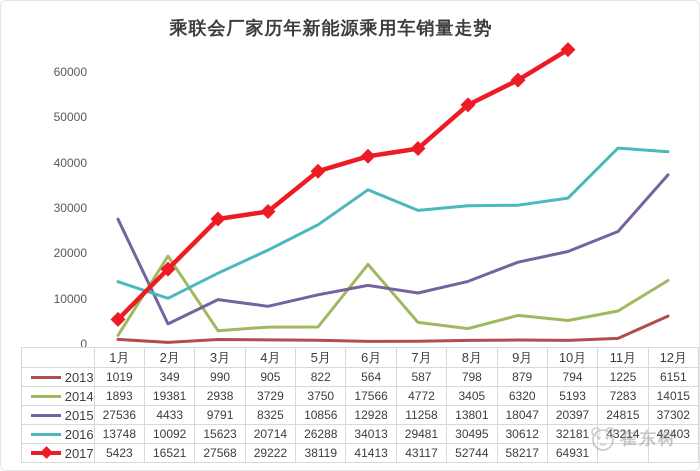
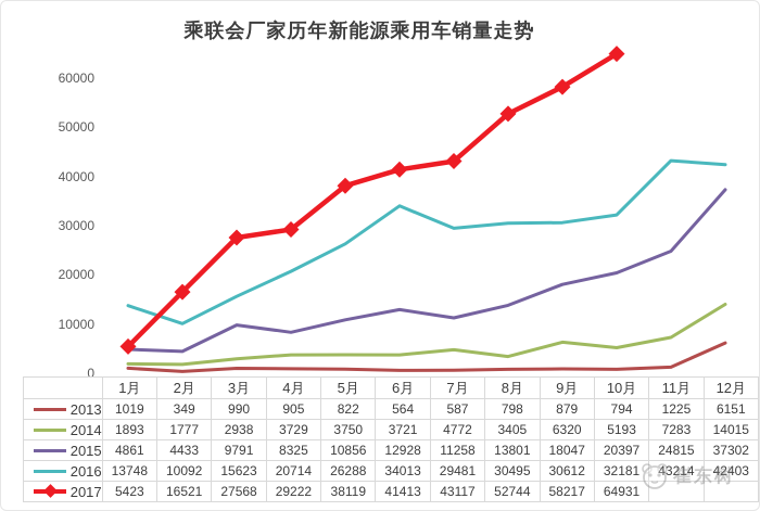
2015/1月: 27536 -> 4861
2014/2月: 19381 -> 1777
2014/6月: 17566 -> 3721
